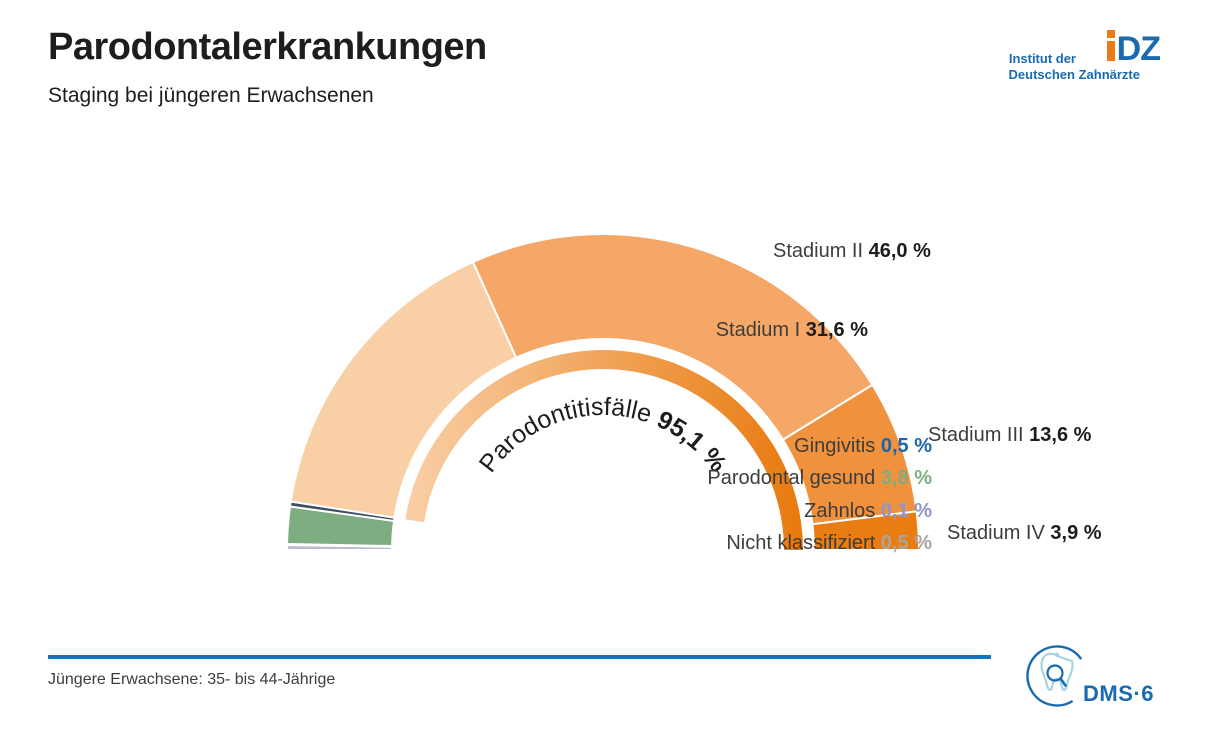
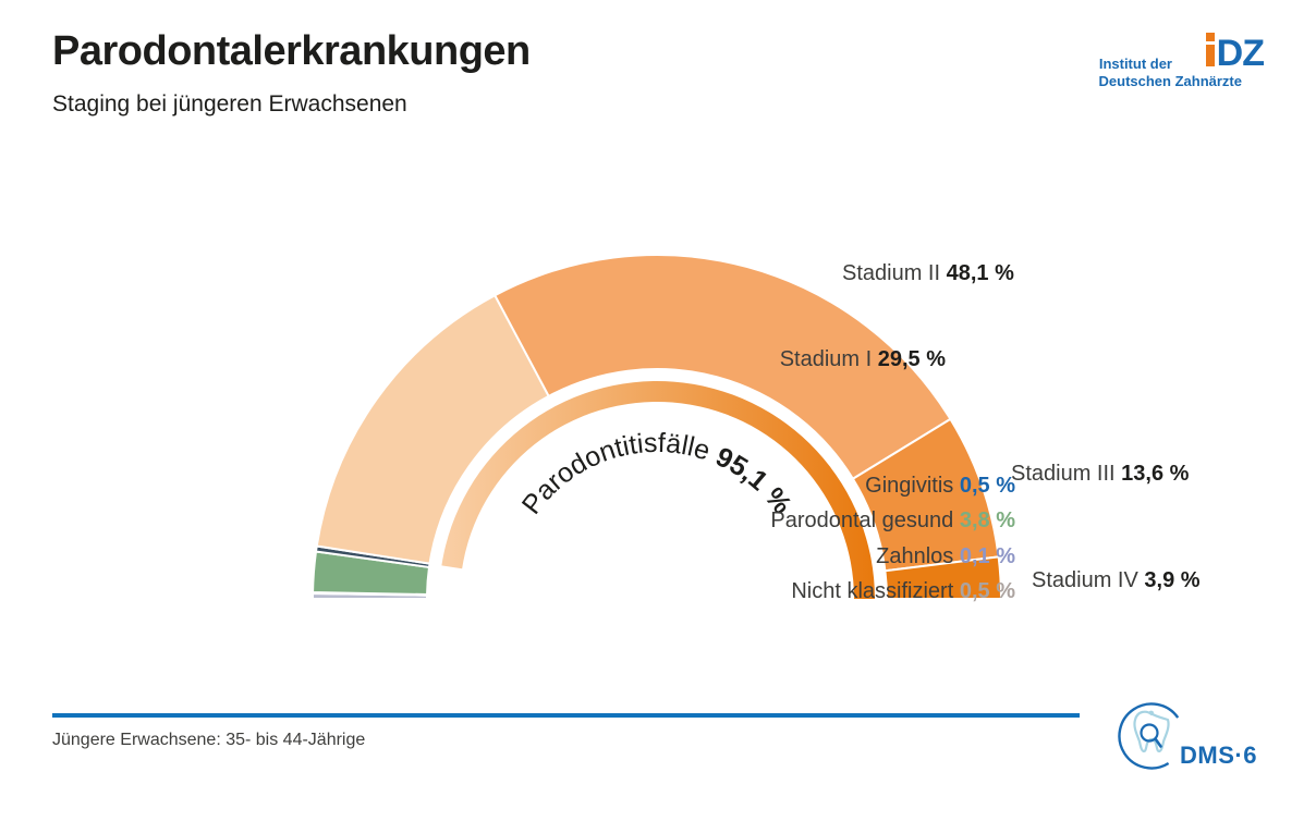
Stadium I: 31,6 -> 29,5
Stadium II: 46,0 -> 48,1
